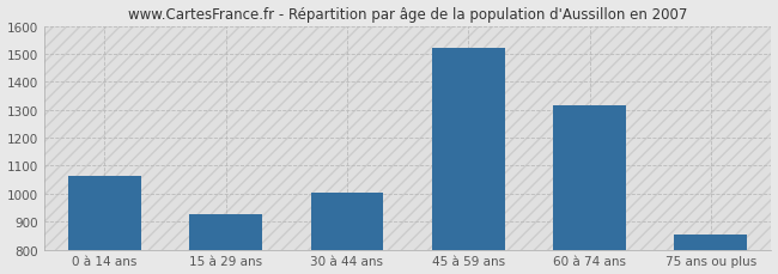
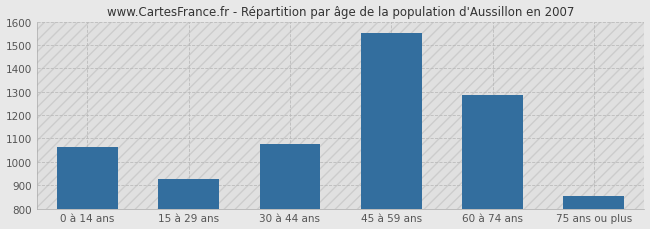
30 à 44 ans: 1005 -> 1075
45 à 59 ans: 1520 -> 1550
60 à 74 ans: 1315 -> 1285
